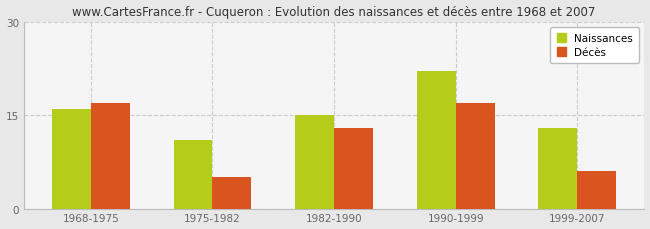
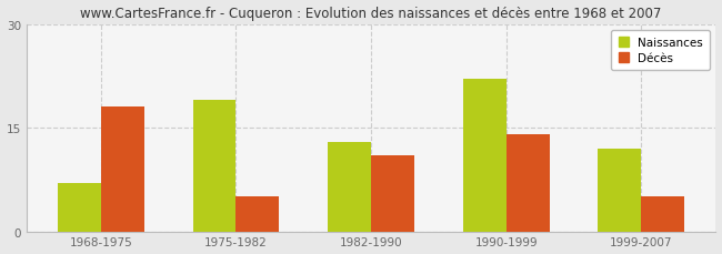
Naissances/1968-1975: 16 -> 7
Décès/1968-1975: 17 -> 18
Naissances/1975-1982: 11 -> 19
Naissances/1982-1990: 15 -> 13
Décès/1982-1990: 13 -> 11
Décès/1990-1999: 17 -> 14
Naissances/1999-2007: 13 -> 12
Décès/1999-2007: 6 -> 5
